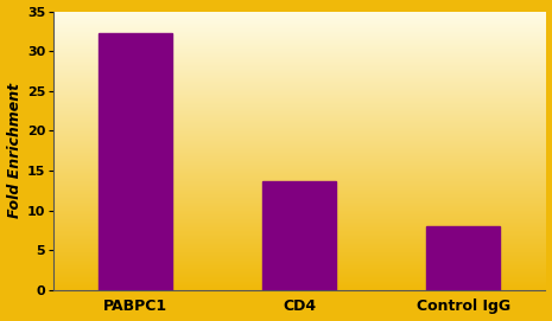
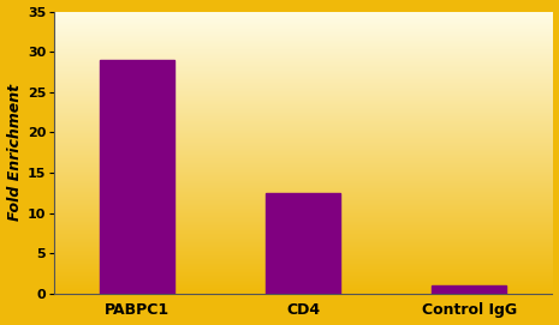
PABPC1: 32.2 -> 29.0
CD4: 13.6 -> 12.5
Control IgG: 8.0 -> 1.0
